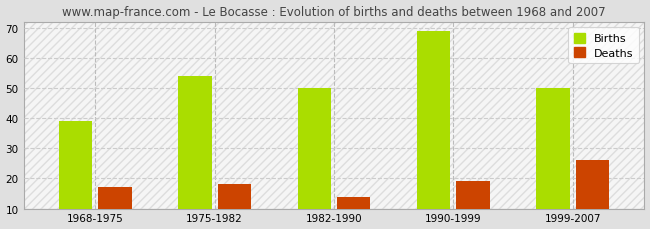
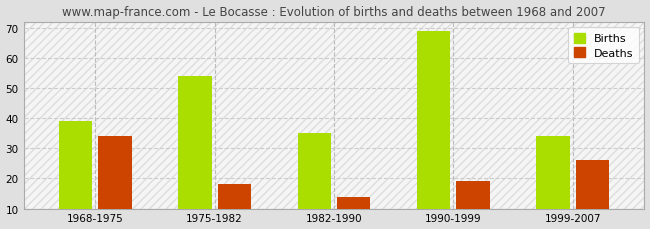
Deaths/1968-1975: 17 -> 34
Births/1982-1990: 50 -> 35
Births/1999-2007: 50 -> 34
